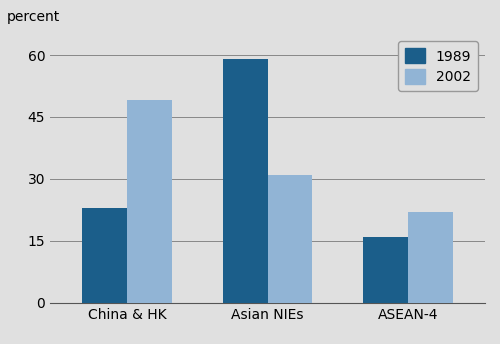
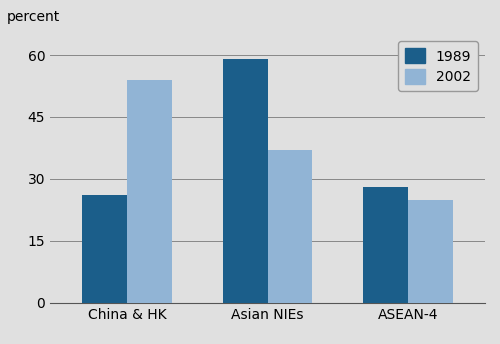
1989/China & HK: 23 -> 26
2002/China & HK: 49 -> 54
2002/Asian NIEs: 31 -> 37
1989/ASEAN-4: 16 -> 28
2002/ASEAN-4: 22 -> 25
